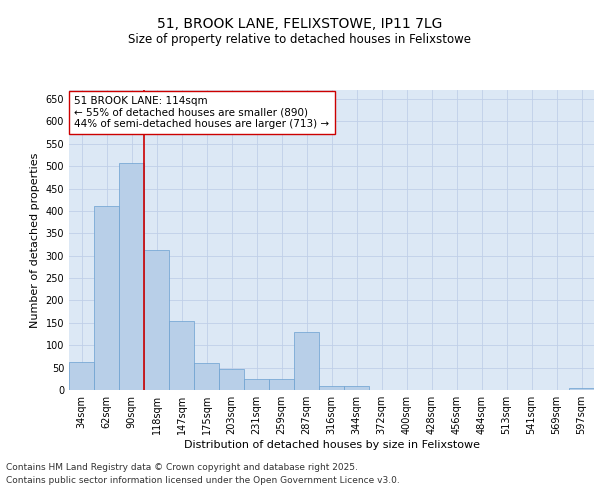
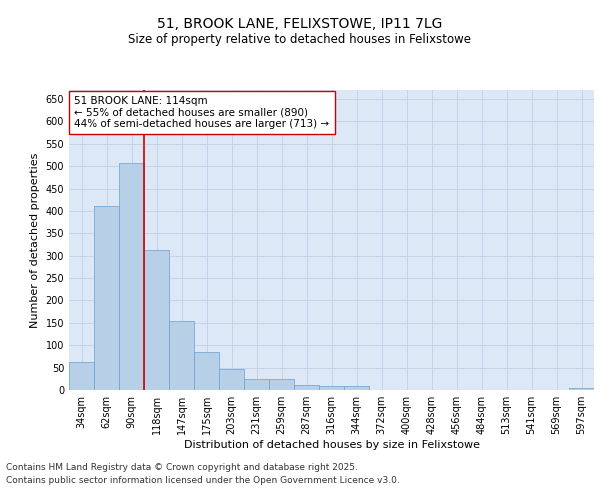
175sqm: 60 -> 84
287sqm: 130 -> 11
